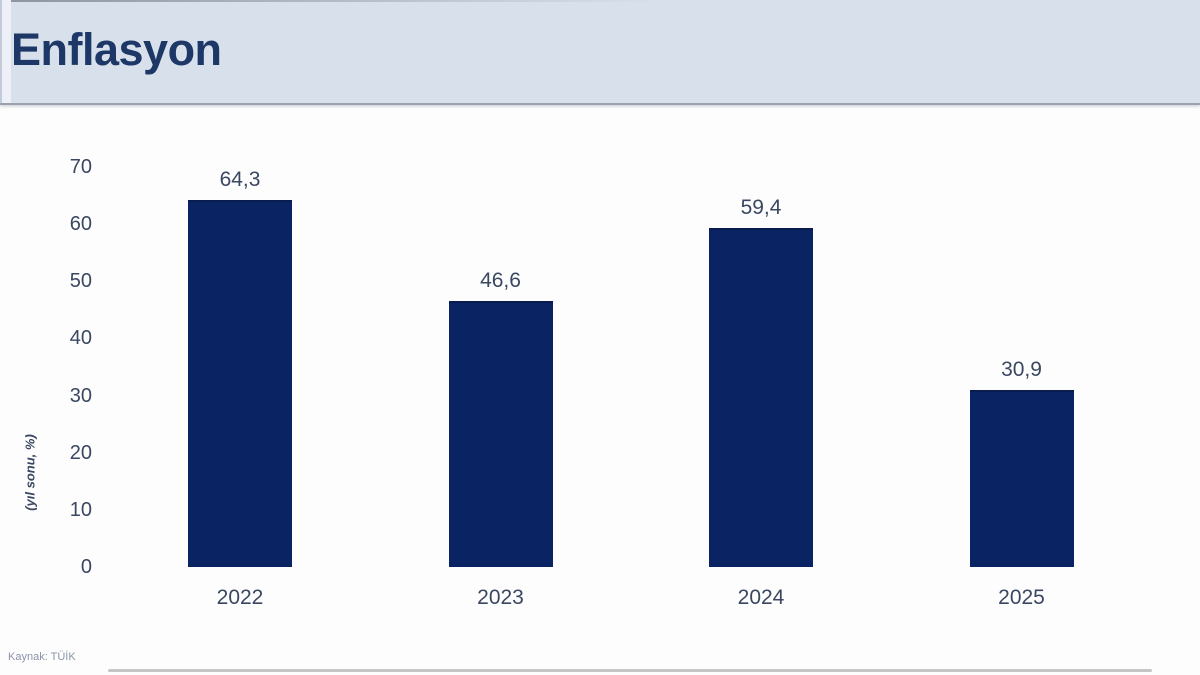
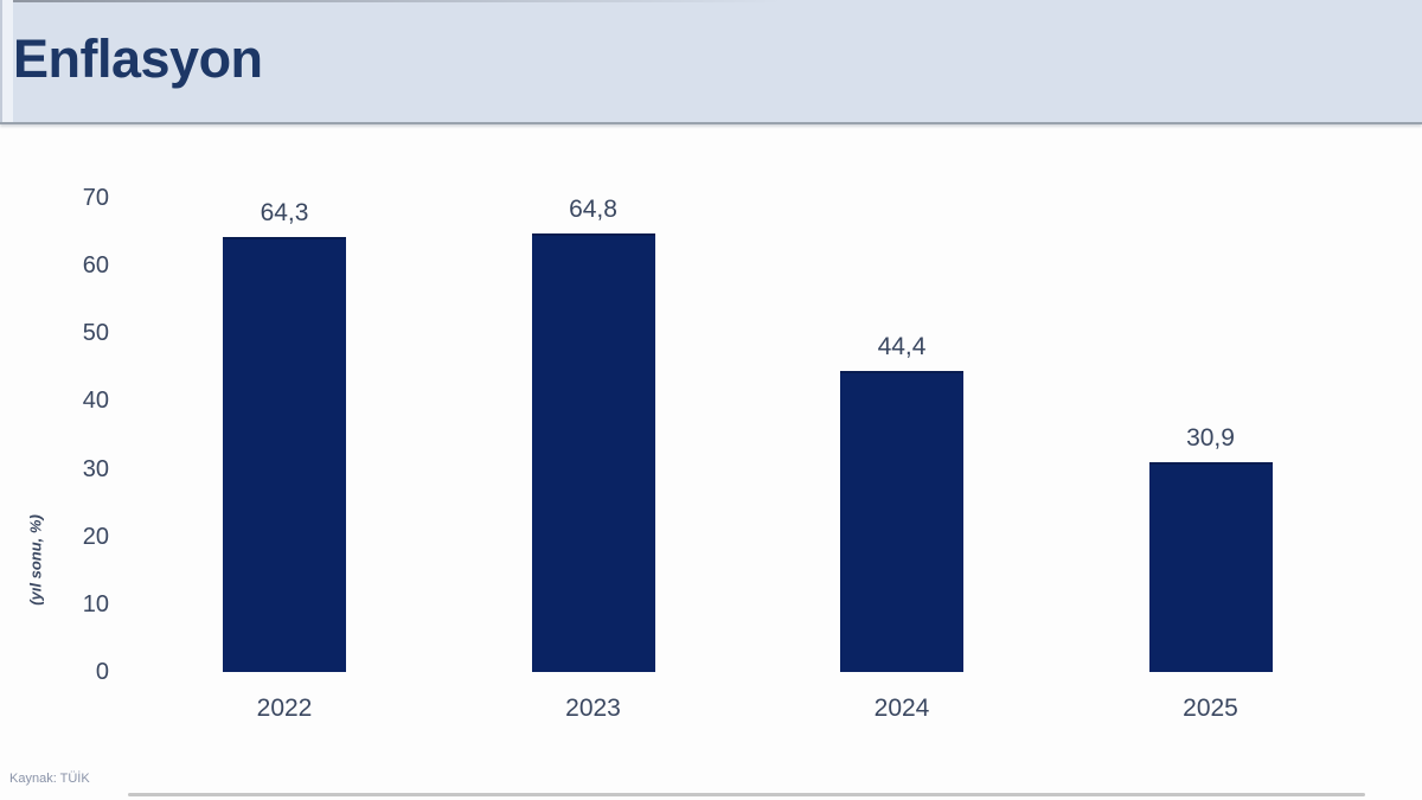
2023: 46,6 -> 64,8
2024: 59,4 -> 44,4
